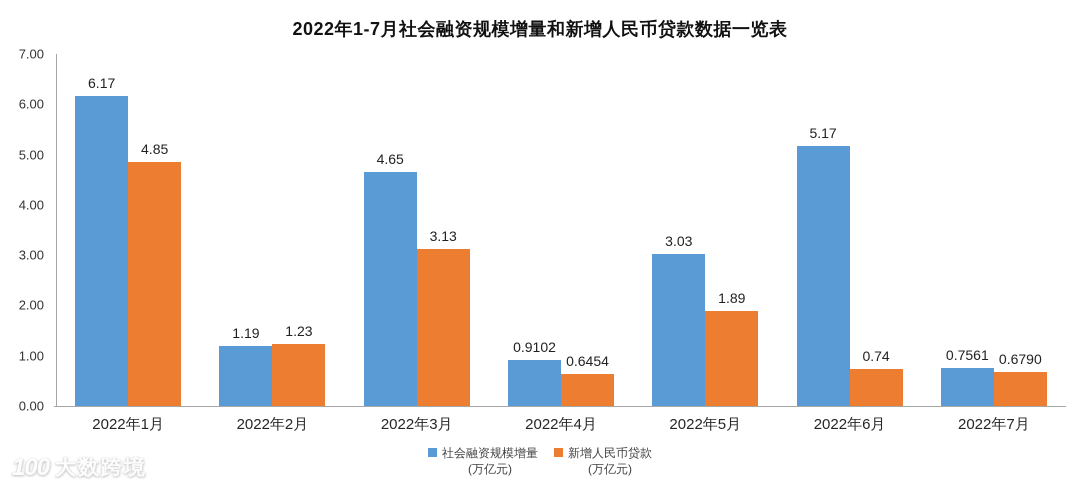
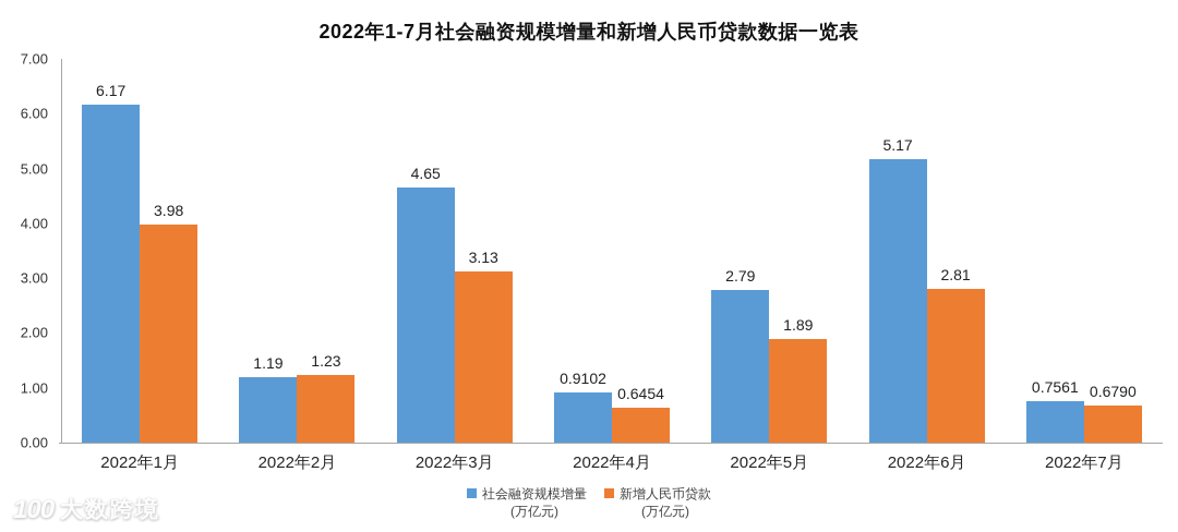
新增人民币贷款/2022年1月: 4.85 -> 3.98
社会融资规模增量/2022年5月: 3.03 -> 2.79
新增人民币贷款/2022年6月: 0.74 -> 2.81
